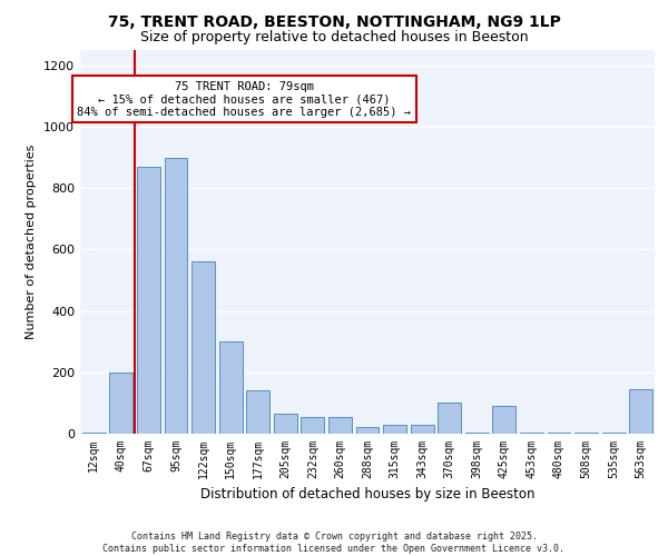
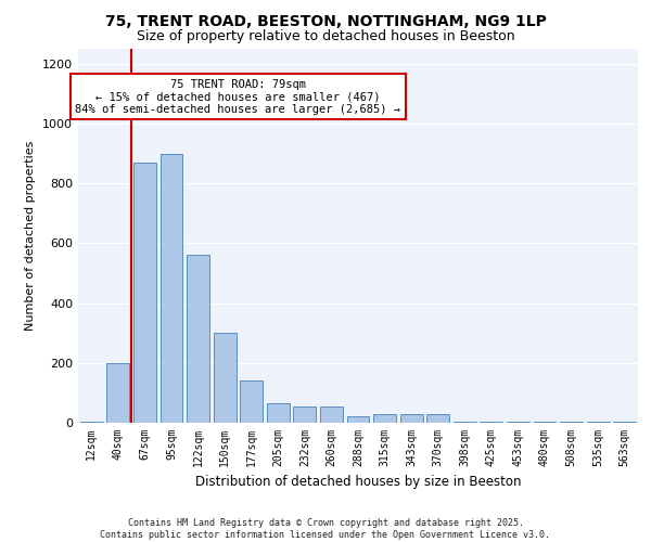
370sqm: 100 -> 28
425sqm: 90 -> 5
563sqm: 145 -> 5
